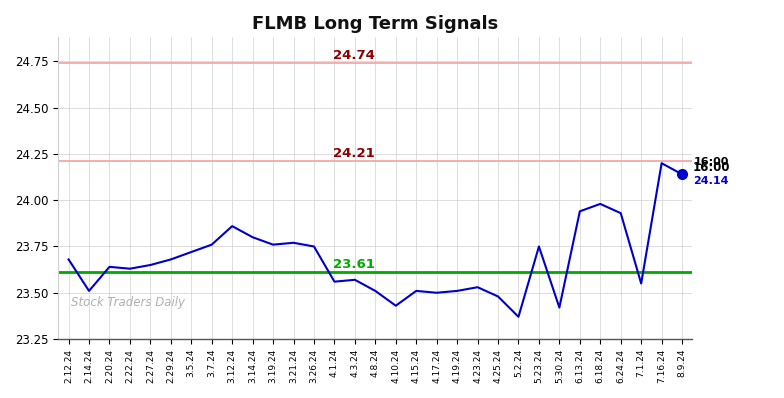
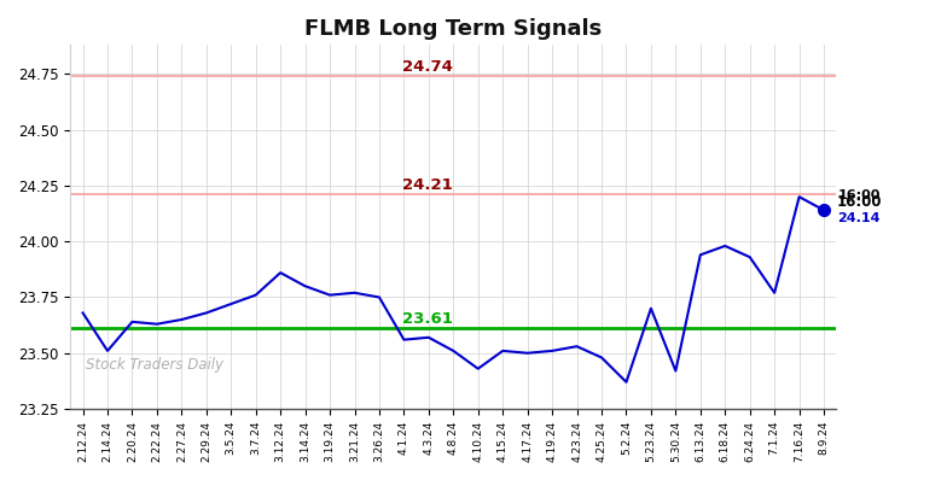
5.23.24: 23.75 -> 23.70
7.1.24: 23.55 -> 23.77
